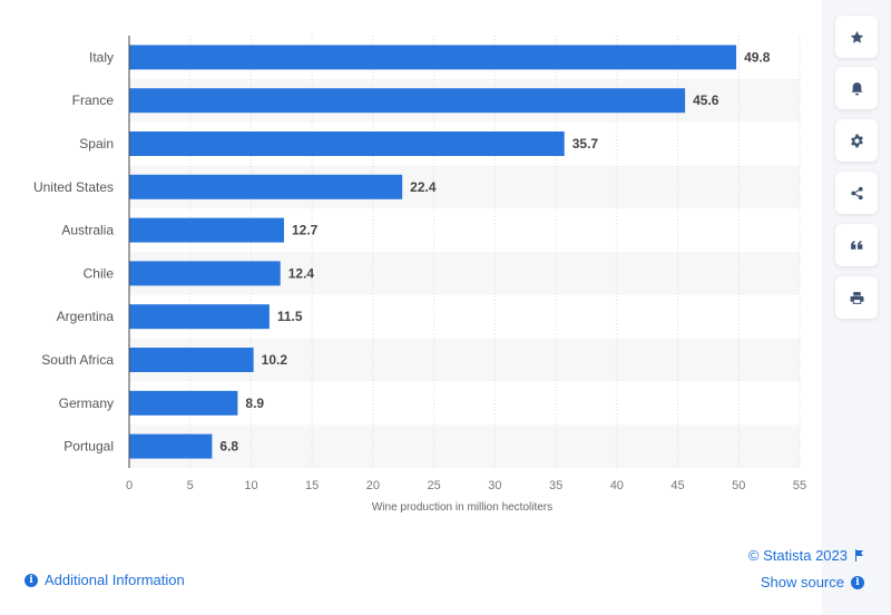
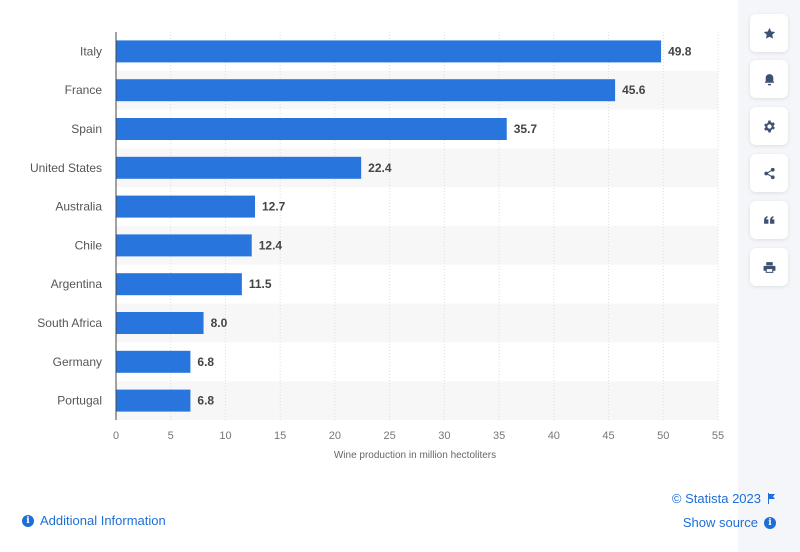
South Africa: 10.2 -> 8.0
Germany: 8.9 -> 6.8
